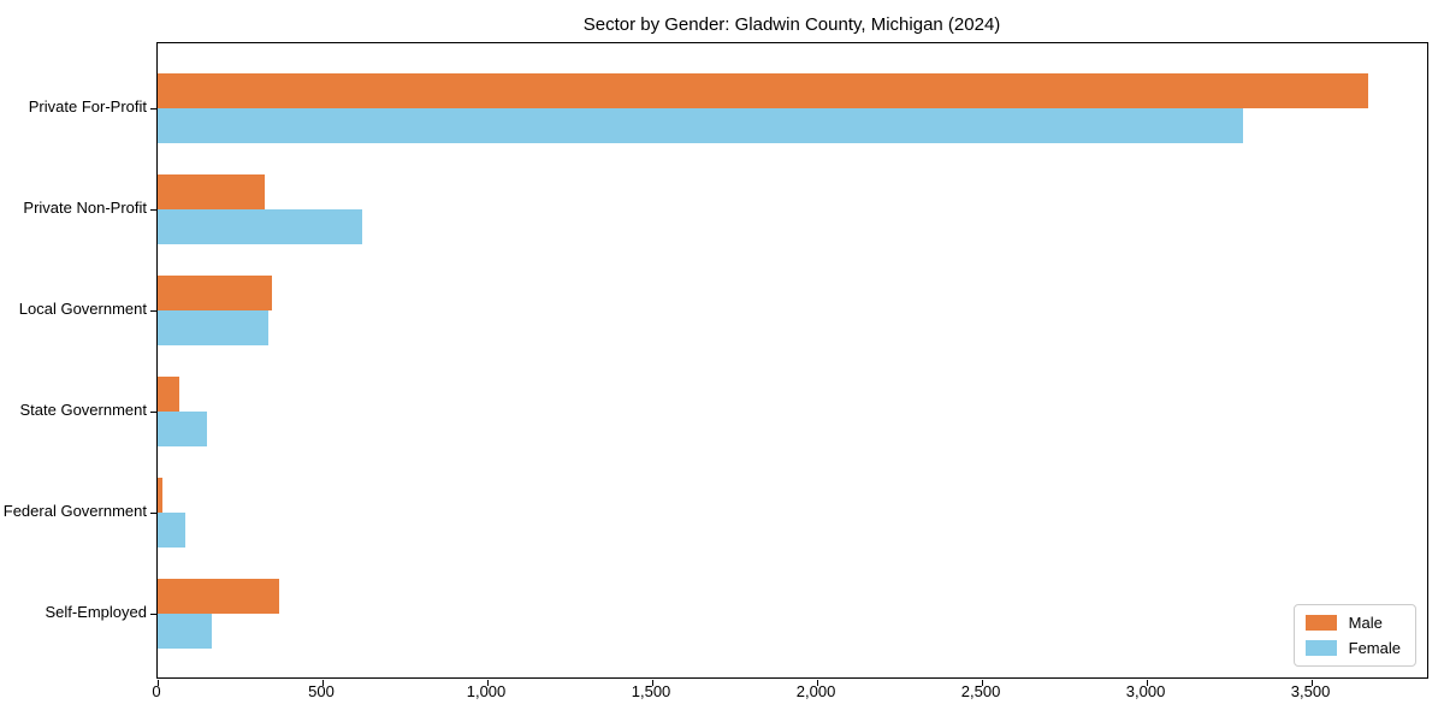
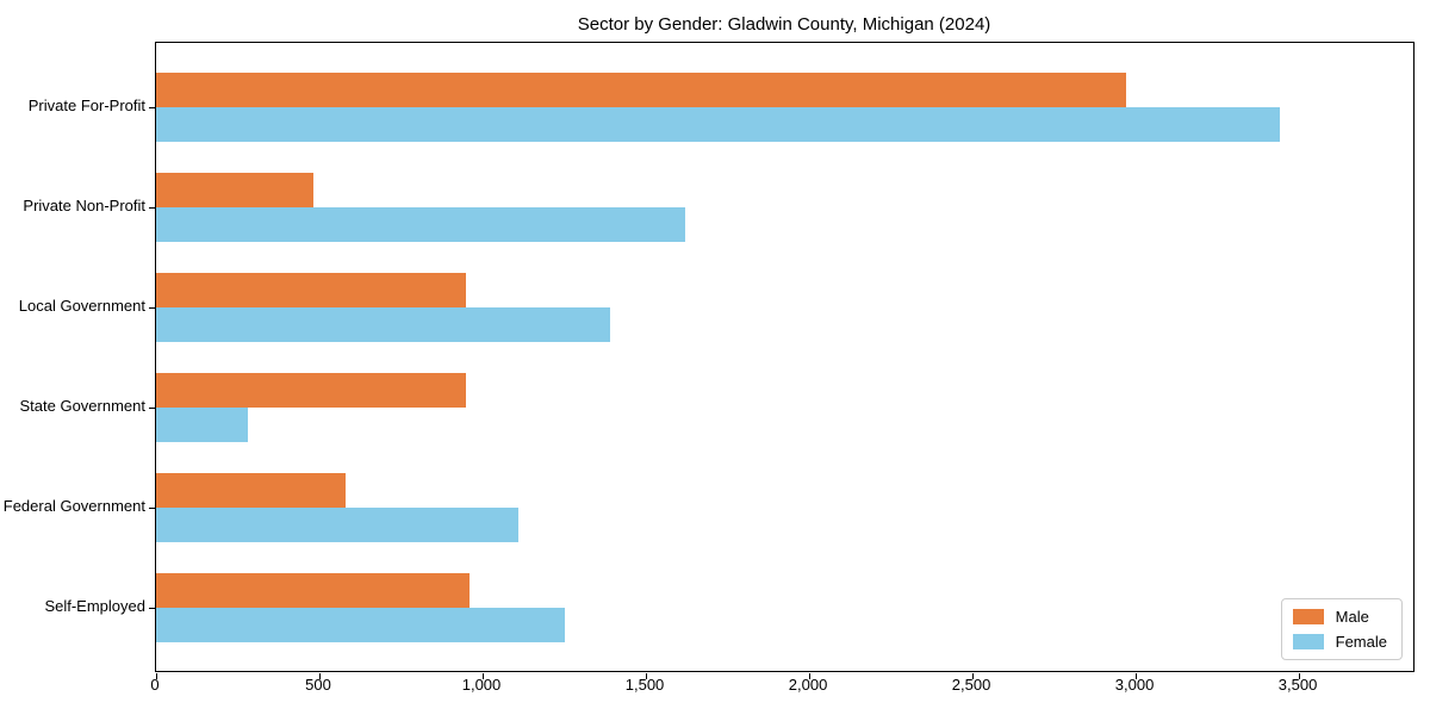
Male/Private For-Profit: 3670 -> 2970
Female/Private For-Profit: 3290 -> 3440
Male/Private Non-Profit: 320 -> 480
Female/Private Non-Profit: 620 -> 1620
Male/Local Government: 340 -> 950
Female/Local Government: 340 -> 1390
Male/State Government: 60 -> 950
Female/State Government: 150 -> 280
Male/Federal Government: 20 -> 580
Female/Federal Government: 80 -> 1110
Male/Self-Employed: 370 -> 960
Female/Self-Employed: 160 -> 1250
